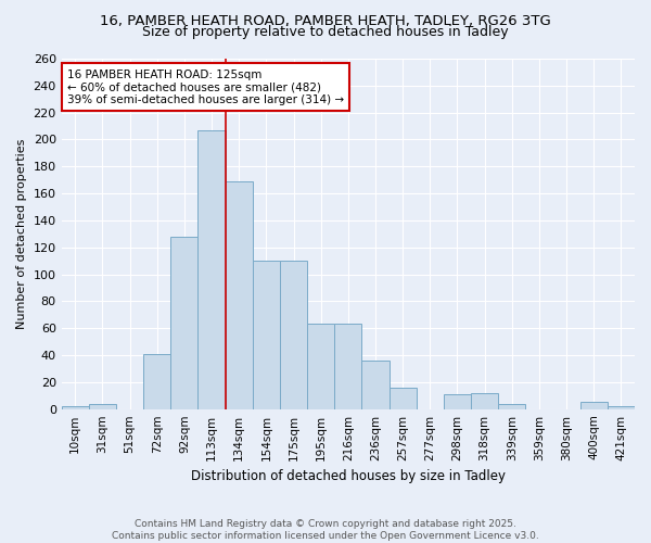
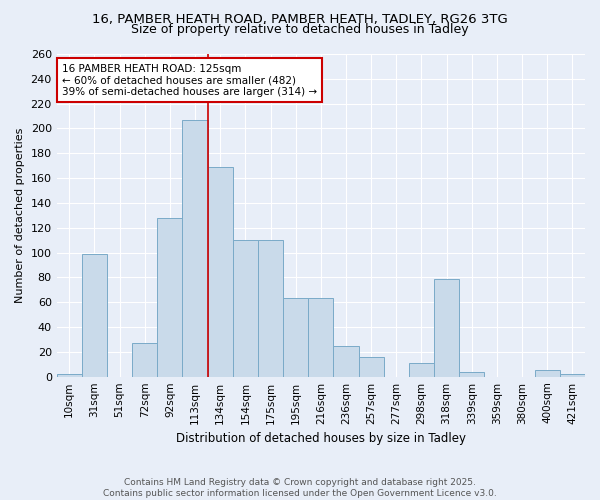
31sqm: 4 -> 99
72sqm: 41 -> 27
236sqm: 36 -> 25
318sqm: 12 -> 79
